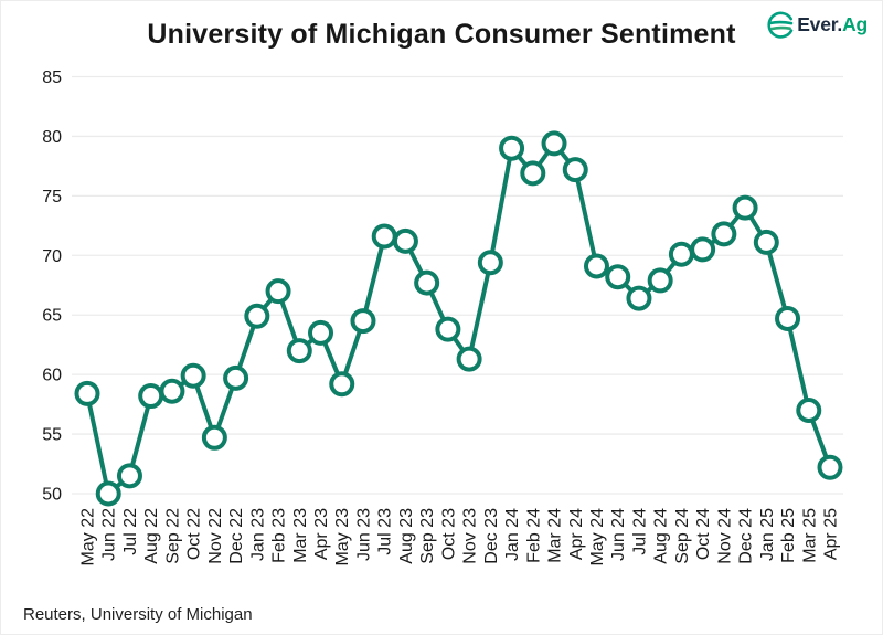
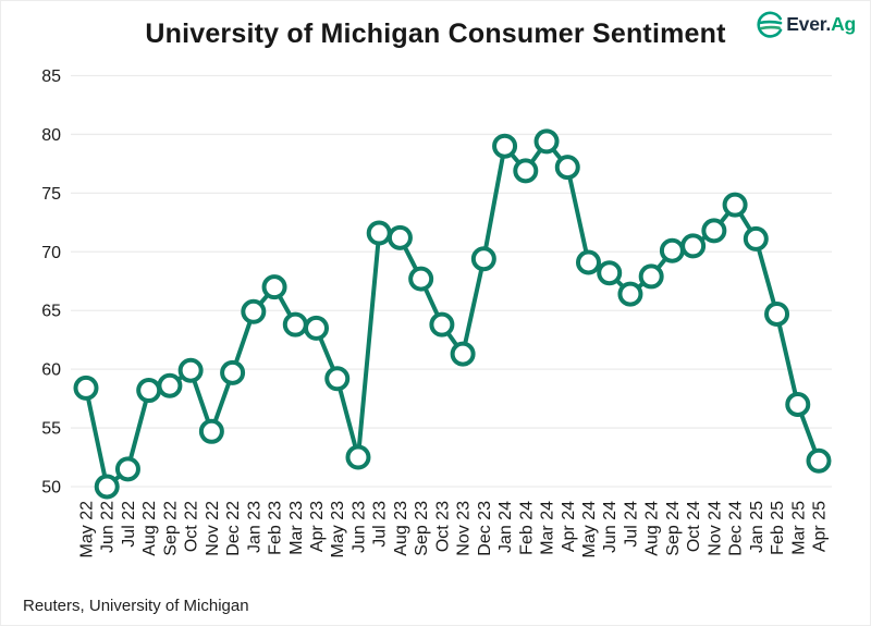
Mar 23: 62.0 -> 63.8
Jun 23: 64.5 -> 52.5
